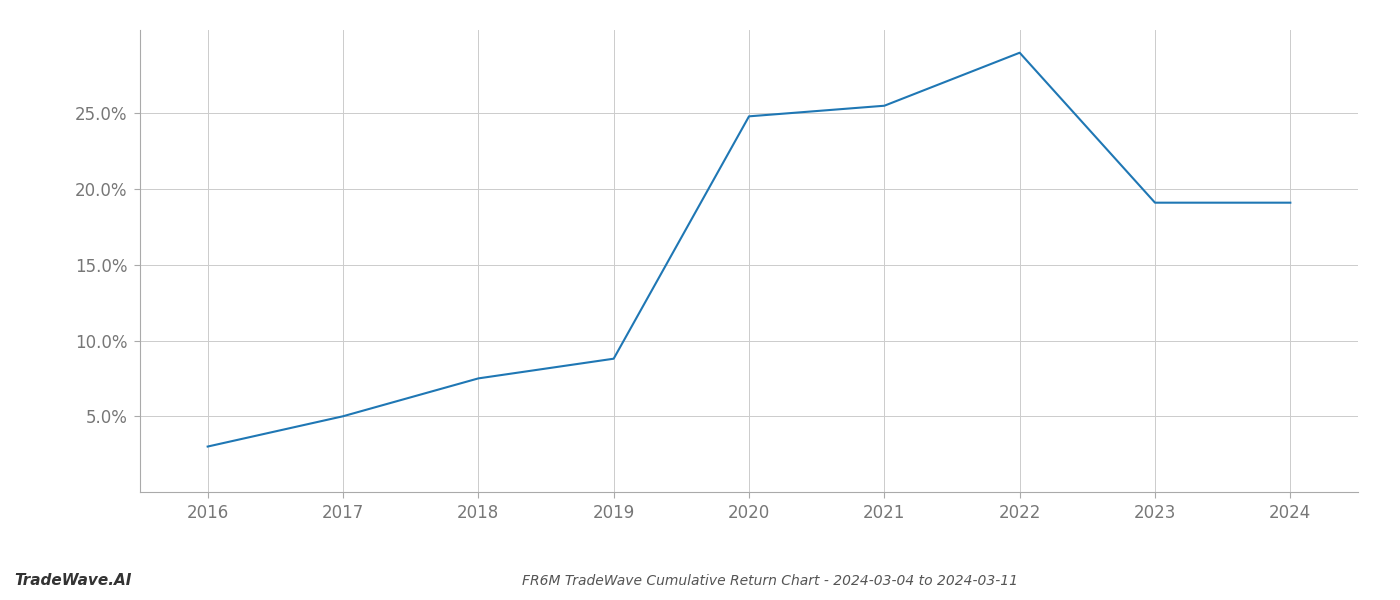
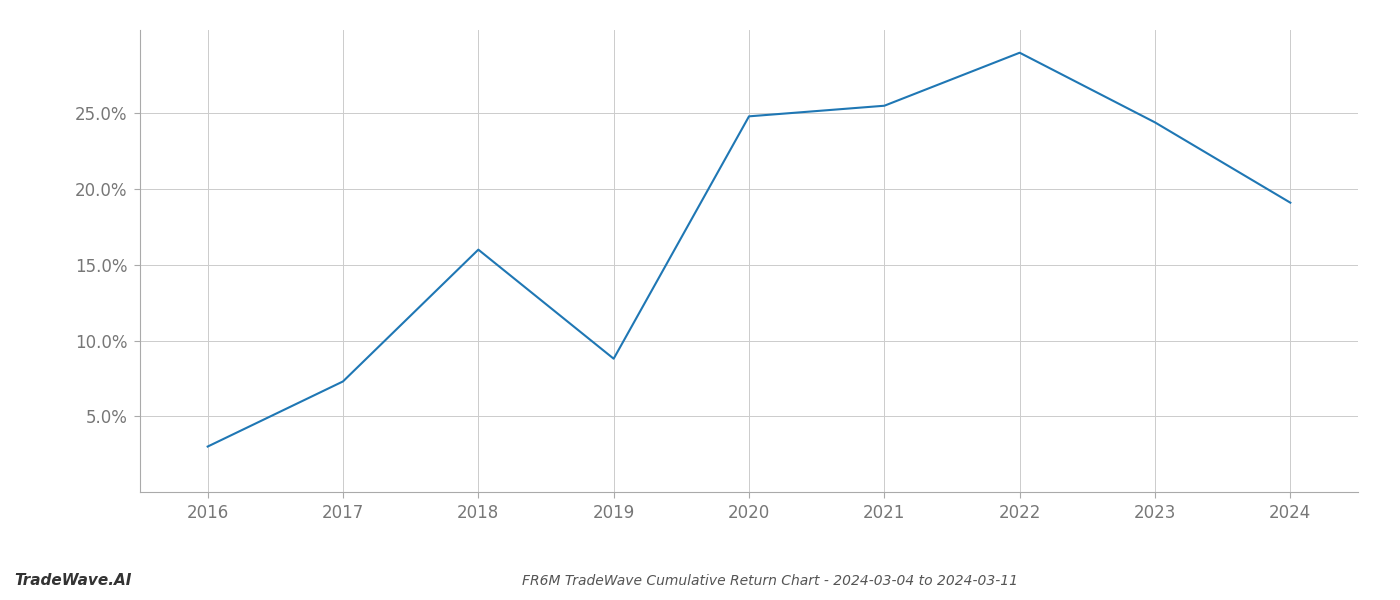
2017: 5.0% -> 7.3%
2018: 7.5% -> 16.0%
2023: 19.1% -> 24.4%
